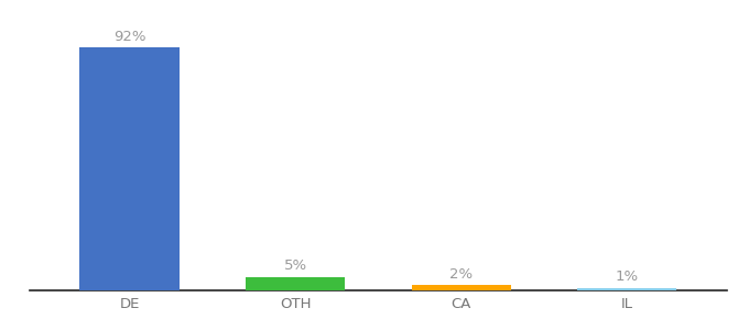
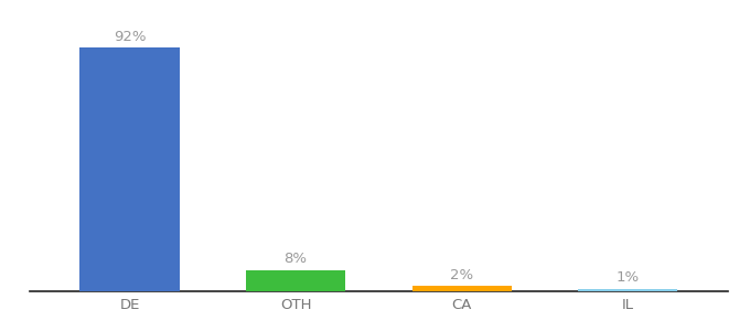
OTH: 5% -> 8%
